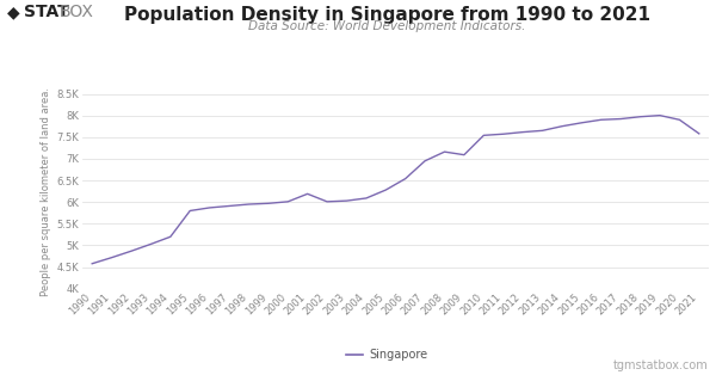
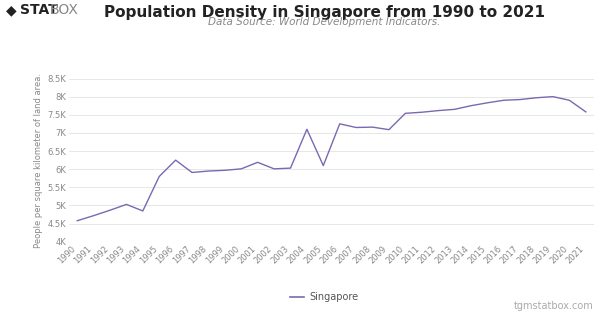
1994: 5.20K -> 4.85K
1996: 5.87K -> 6.25K
2004: 6.09K -> 7.10K
2005: 6.28K -> 6.10K
2006: 6.54K -> 7.25K
2007: 6.95K -> 7.15K
